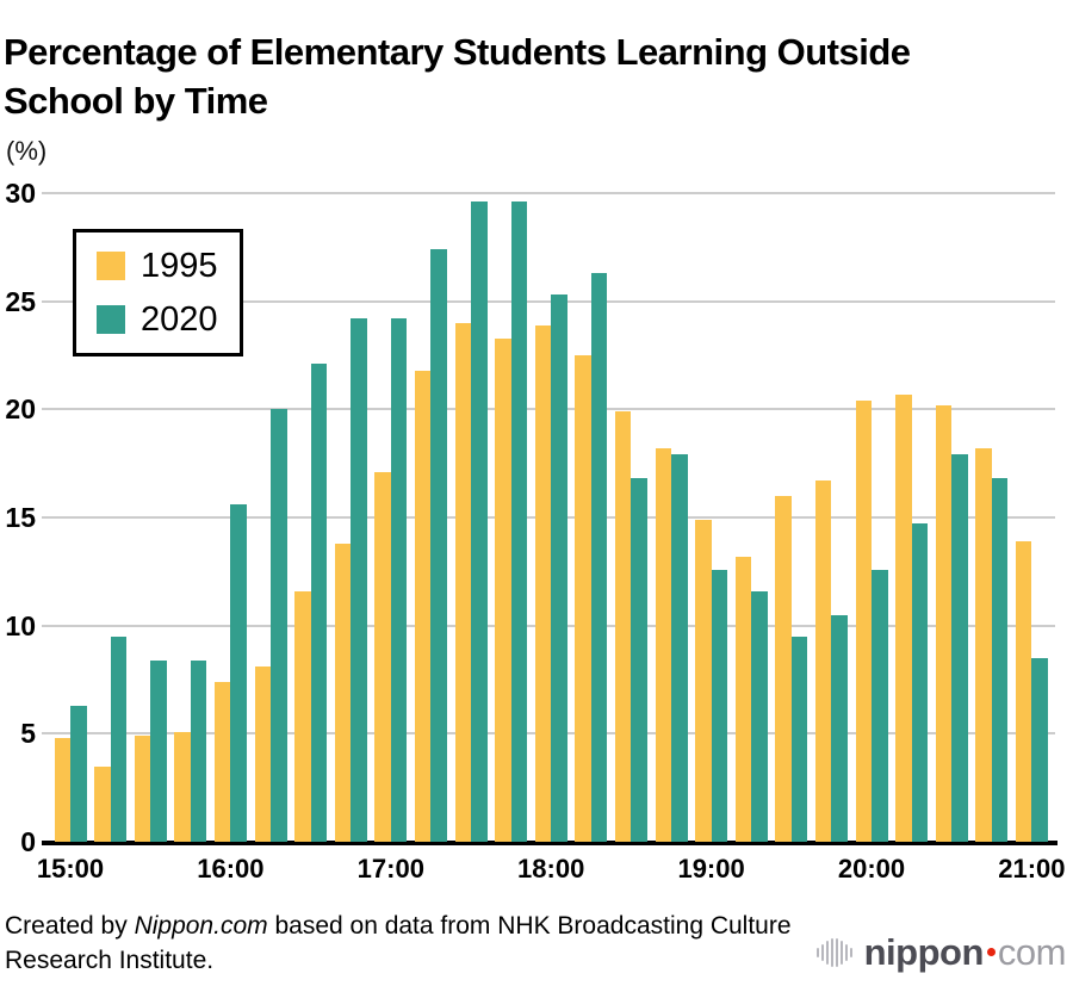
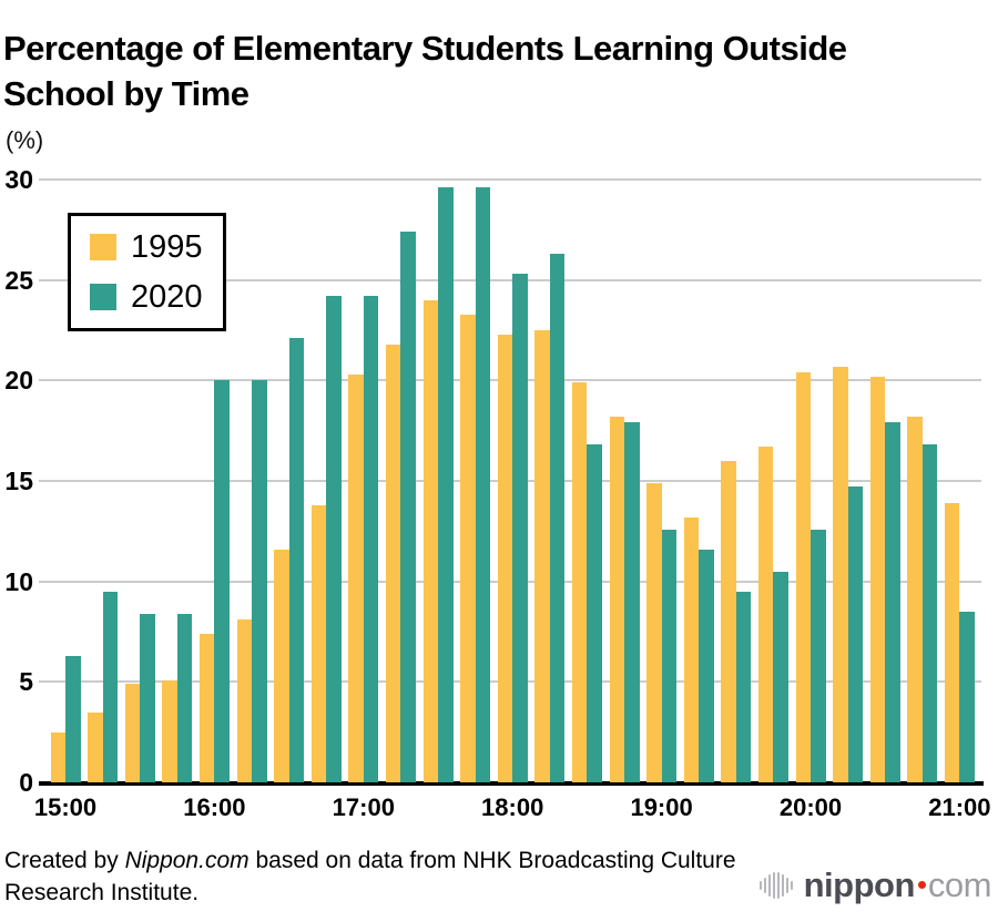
1995/15:00: 4.8 -> 2.5
2020/16:00: 15.6 -> 20.0
1995/17:00: 17.1 -> 20.3
1995/18:00: 23.9 -> 22.3
